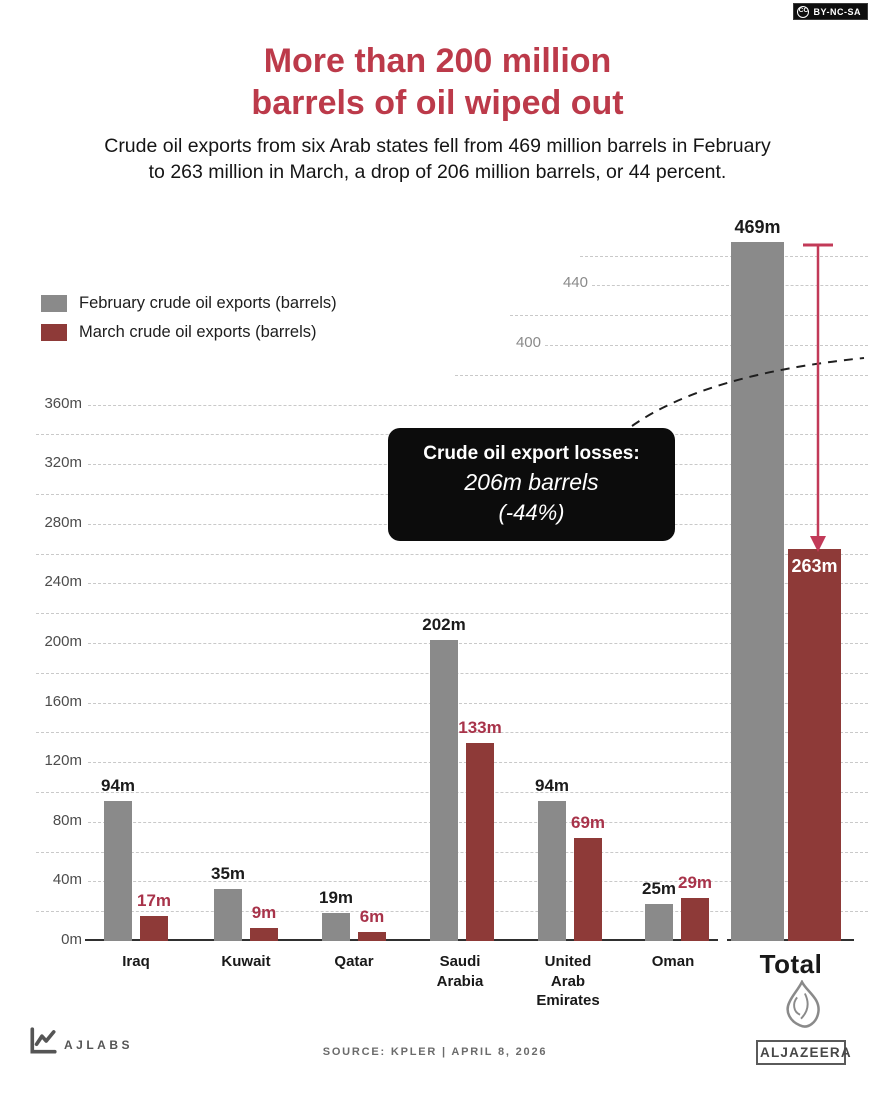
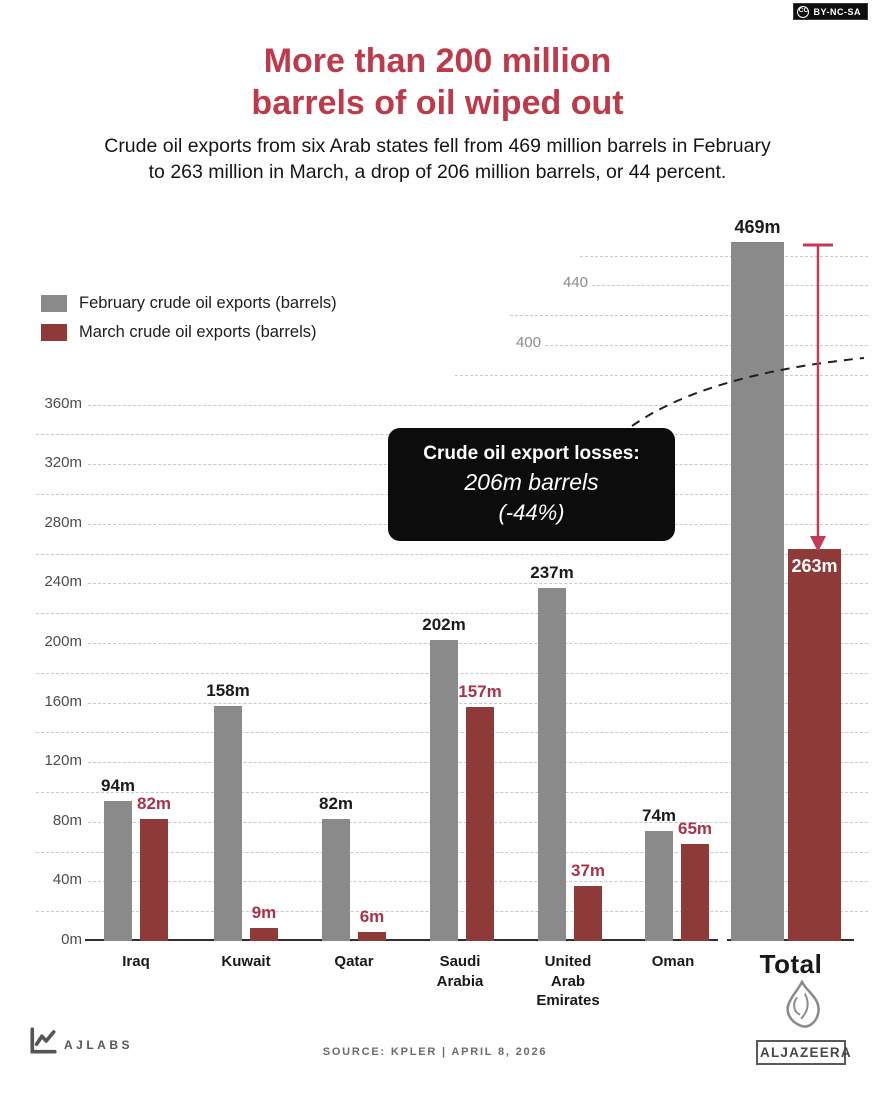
March crude oil exports (barrels)/Iraq: 17m -> 82m
February crude oil exports (barrels)/Kuwait: 35m -> 158m
February crude oil exports (barrels)/Qatar: 19m -> 82m
March crude oil exports (barrels)/Saudi Arabia: 133m -> 157m
February crude oil exports (barrels)/United Arab Emirates: 94m -> 237m
March crude oil exports (barrels)/United Arab Emirates: 69m -> 37m
February crude oil exports (barrels)/Oman: 25m -> 74m
March crude oil exports (barrels)/Oman: 29m -> 65m
